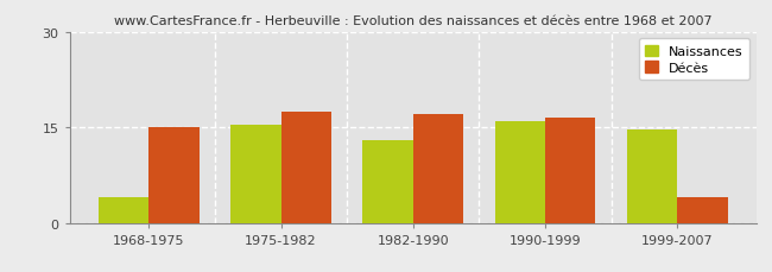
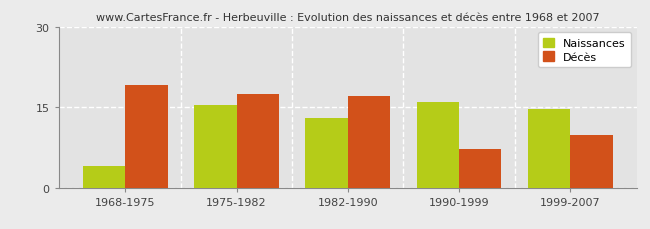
Décès/1968-1975: 15.0 -> 19.2
Décès/1990-1999: 16.5 -> 7.2
Décès/1999-2007: 4.0 -> 9.8
